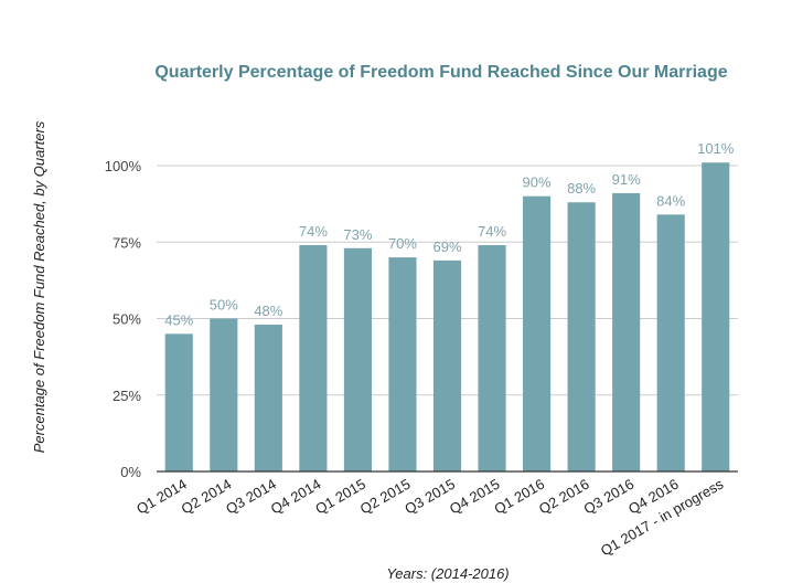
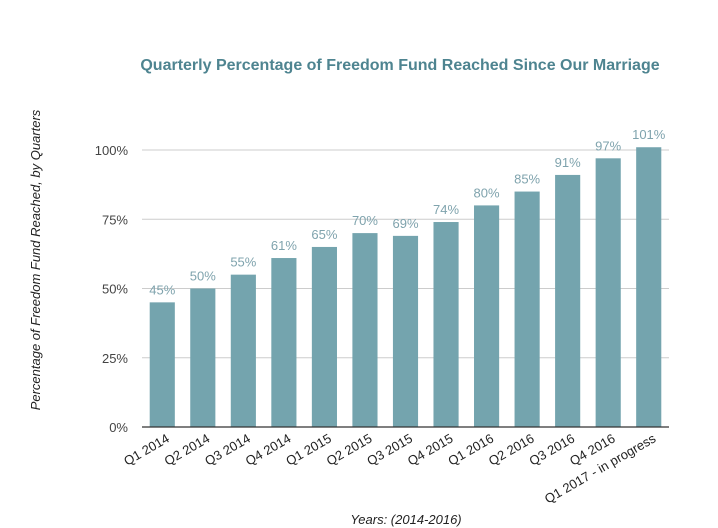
Q3 2014: 48% -> 55%
Q4 2014: 74% -> 61%
Q1 2015: 73% -> 65%
Q1 2016: 90% -> 80%
Q2 2016: 88% -> 85%
Q4 2016: 84% -> 97%
